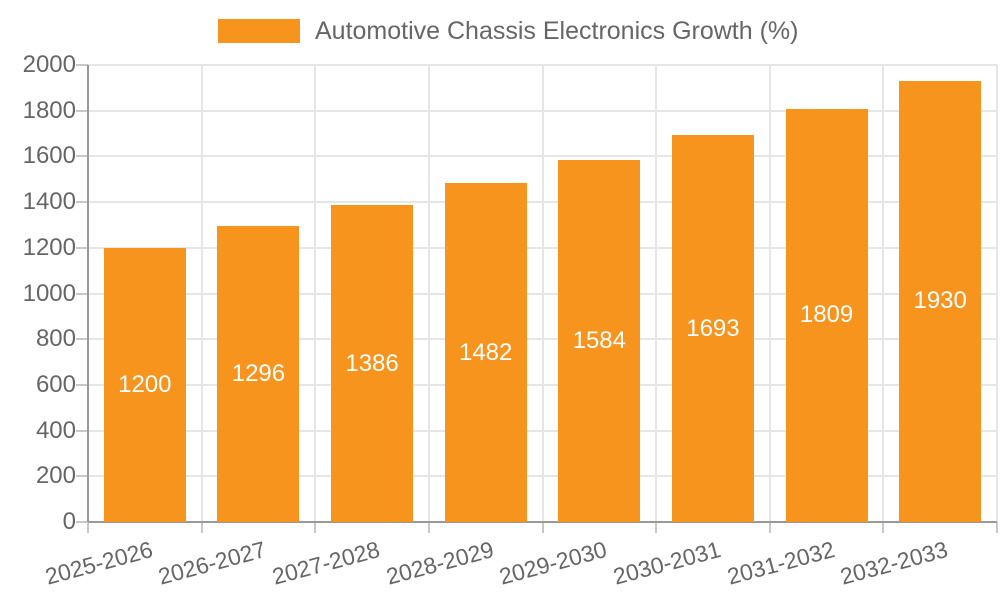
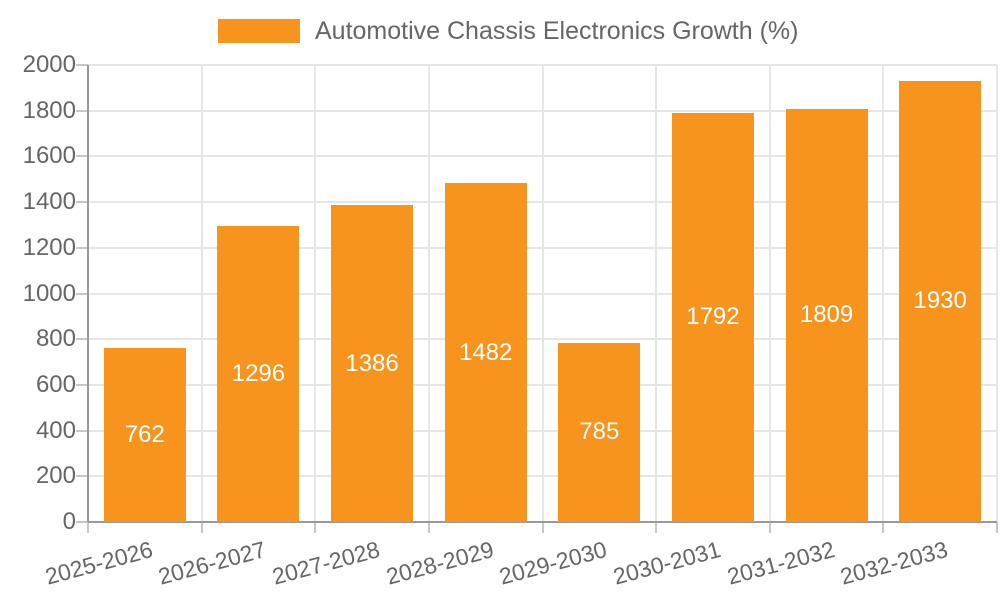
2025-2026: 1200 -> 762
2029-2030: 1584 -> 785
2030-2031: 1693 -> 1792
